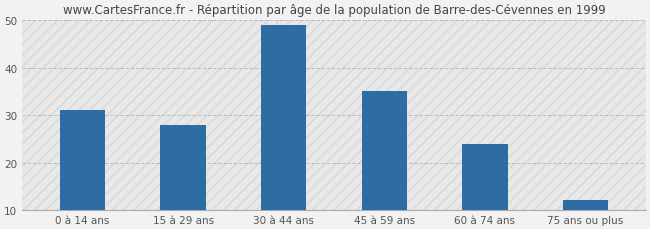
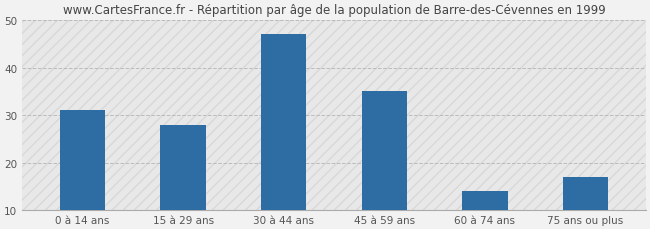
30 à 44 ans: 49 -> 47
60 à 74 ans: 24 -> 14
75 ans ou plus: 12 -> 17
